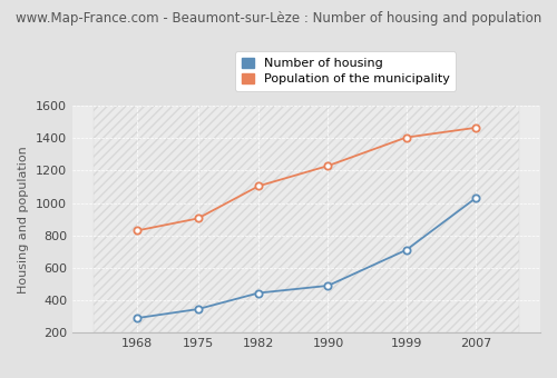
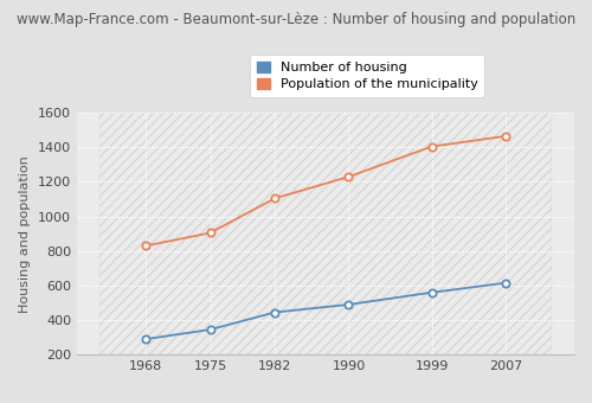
Number of housing/1999: 710 -> 560
Number of housing/2007: 1030 -> 620
